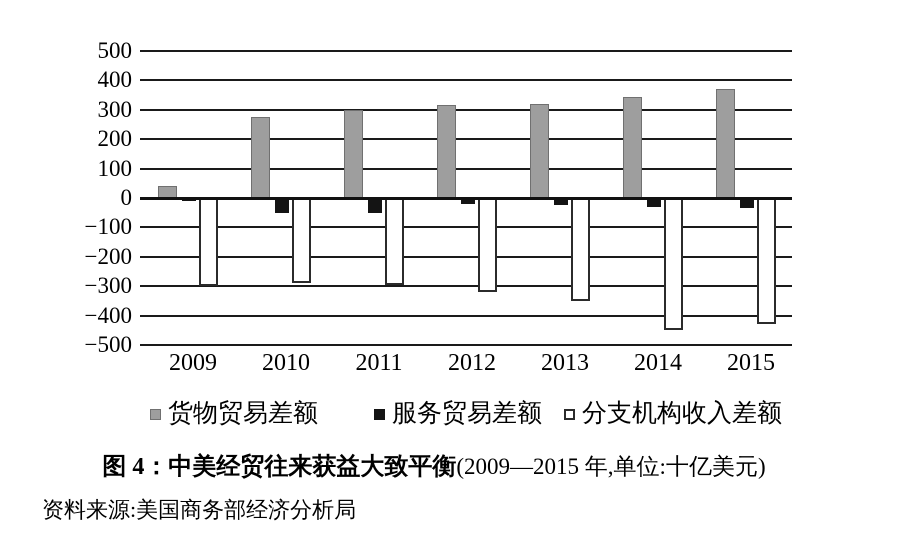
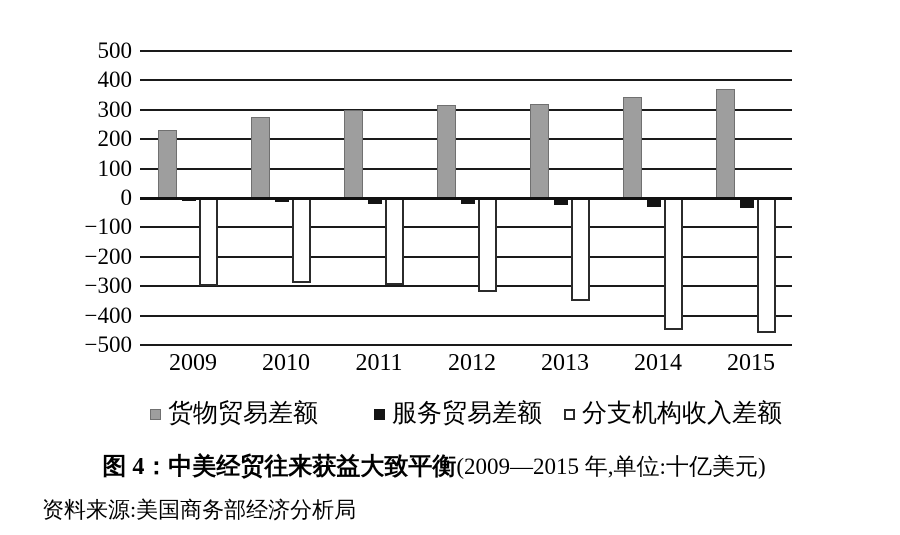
货物贸易差额/2009: 40 -> 230
服务贸易差额/2010: -50 -> -20
服务贸易差额/2011: -50 -> -20
分支机构收入差额/2015: -430 -> -460
